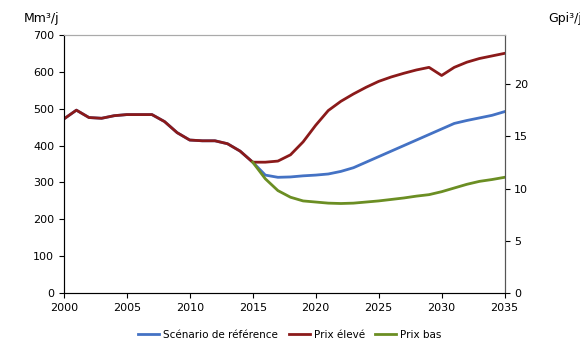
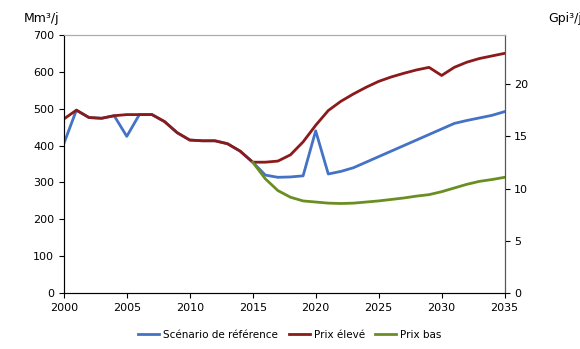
Scénario de référence/2000: 472 -> 405
Scénario de référence/2005: 484 -> 425
Scénario de référence/2020: 320 -> 440
